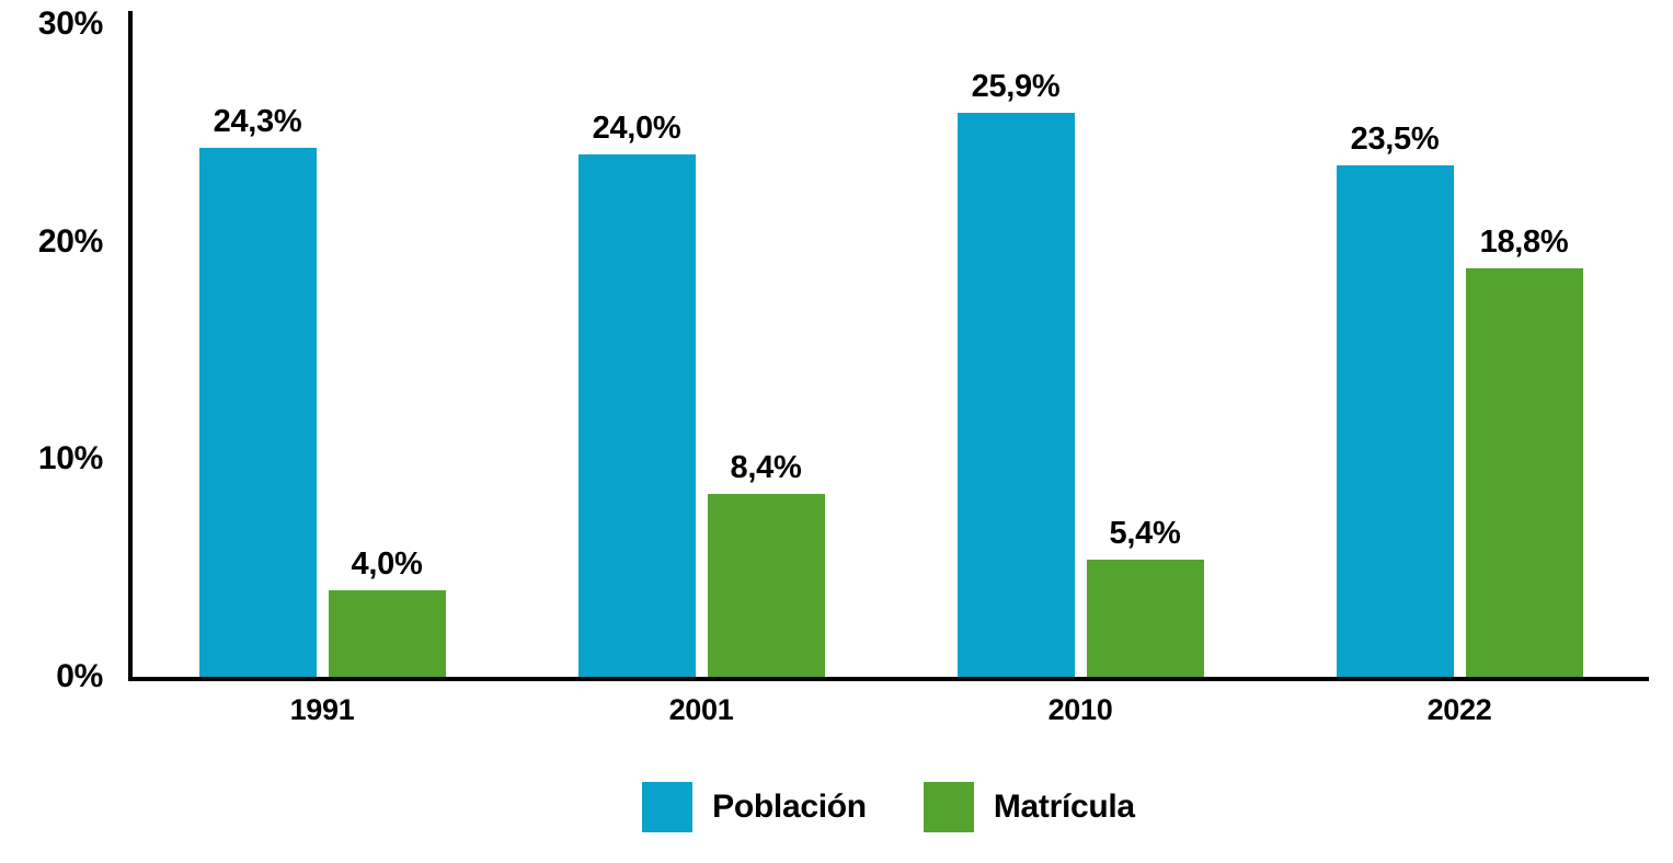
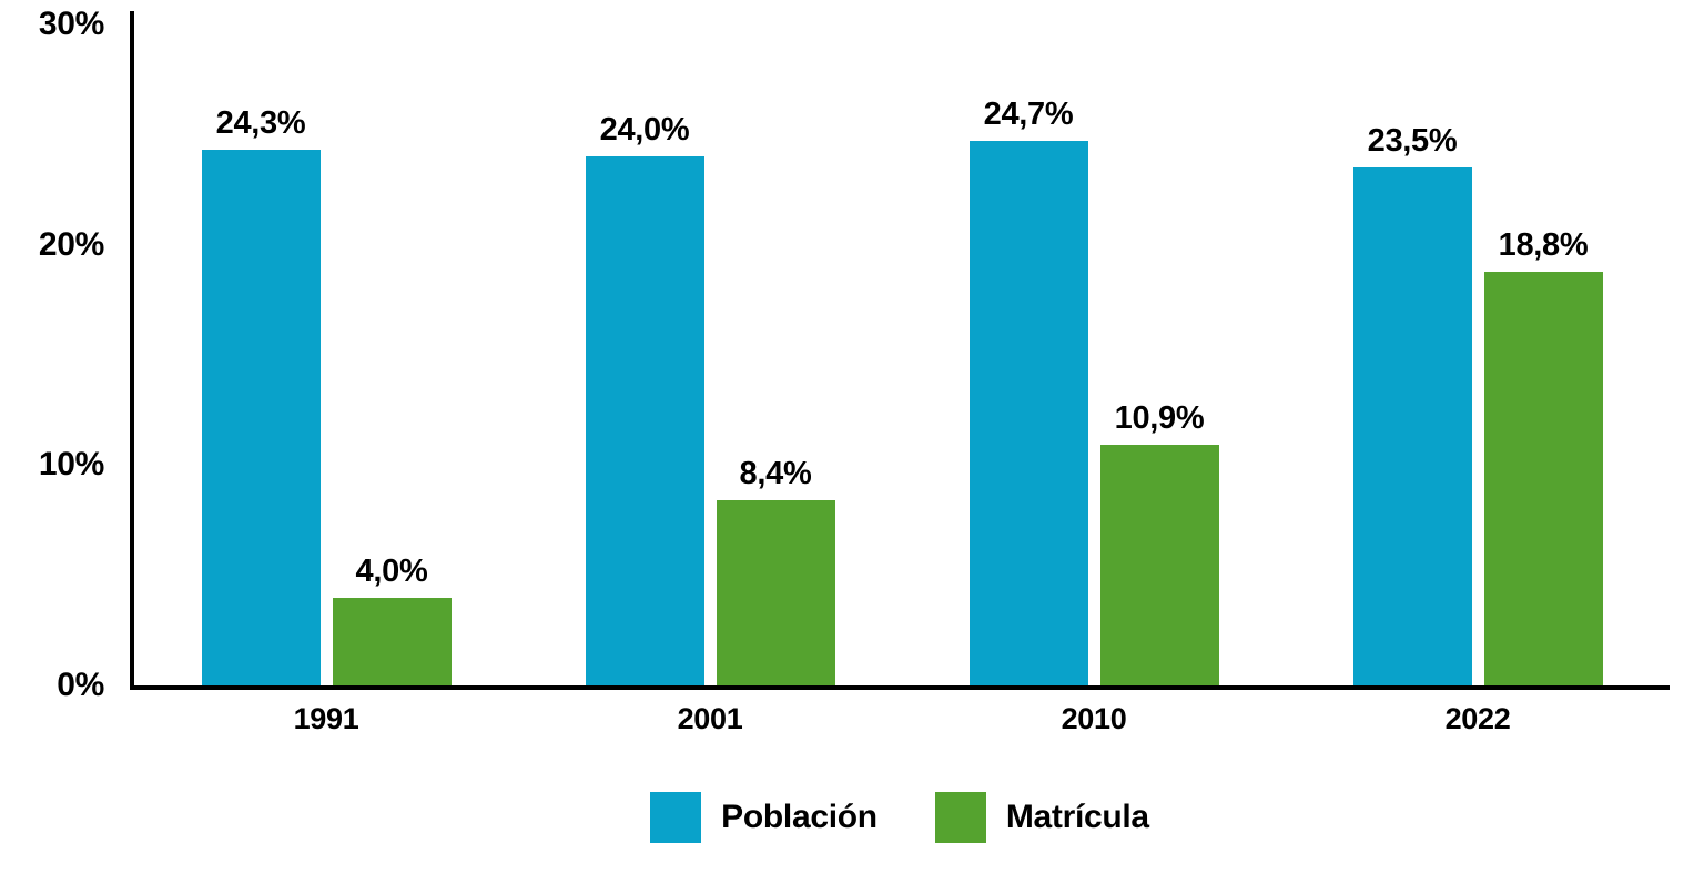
Población/2010: 25,9% -> 24,7%
Matrícula/2010: 5,4% -> 10,9%
